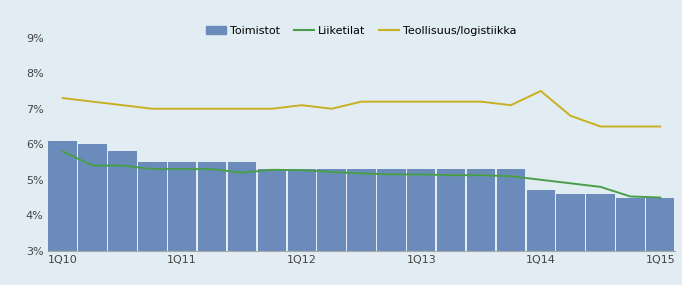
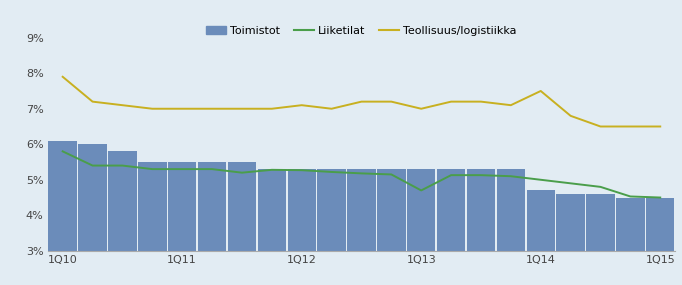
Teollisuus/logistiikka/1Q10: 7.3% -> 7.9%
Liiketilat/1Q13: 5.15% -> 4.70%
Teollisuus/logistiikka/1Q13: 7.2% -> 7.0%
